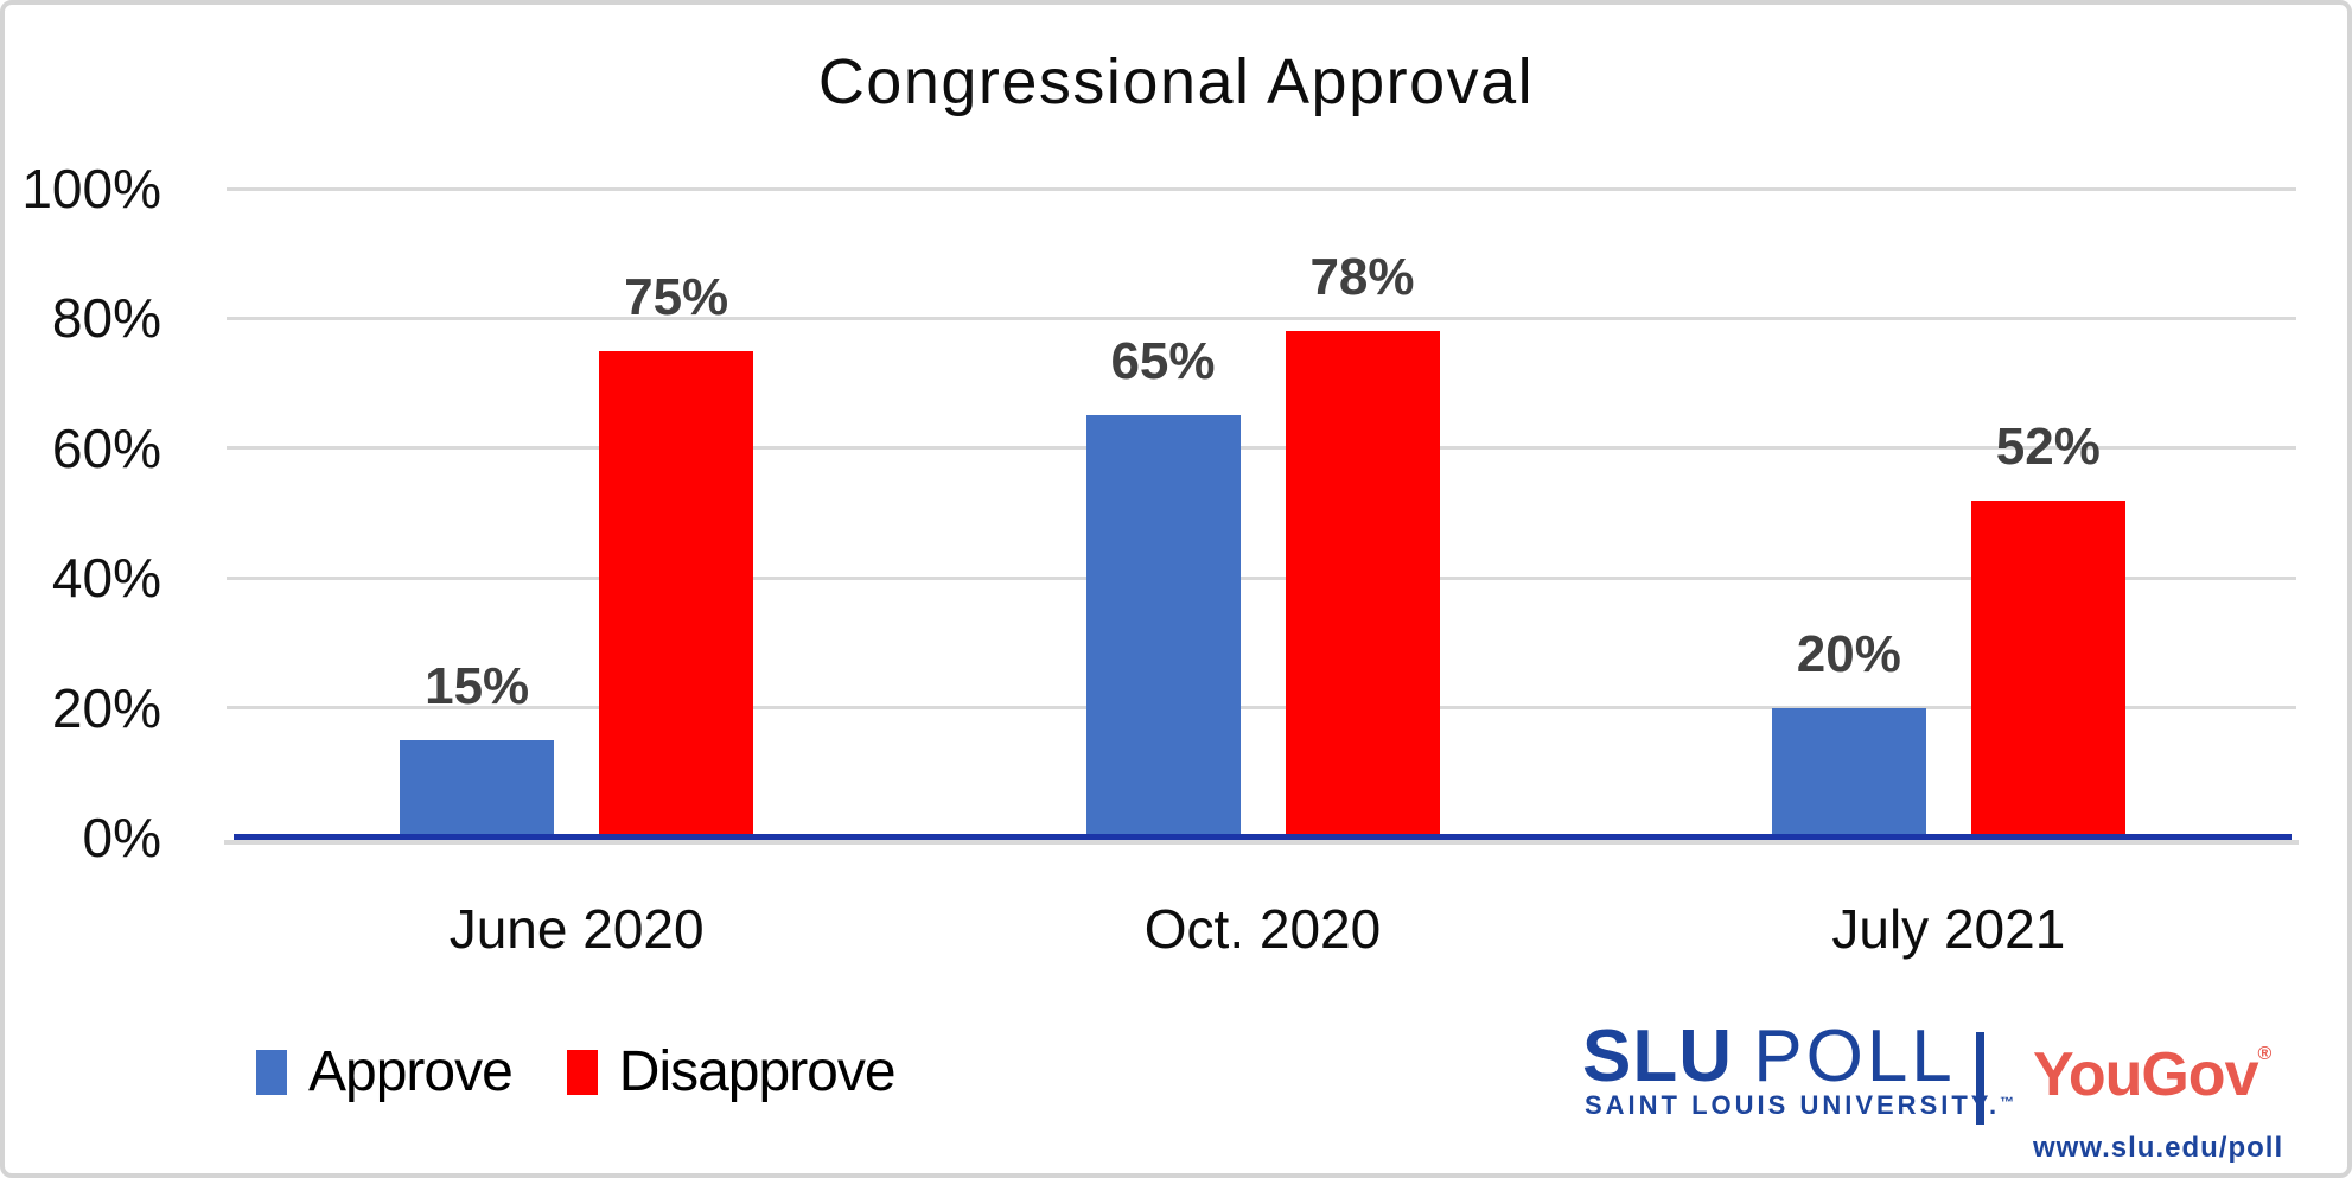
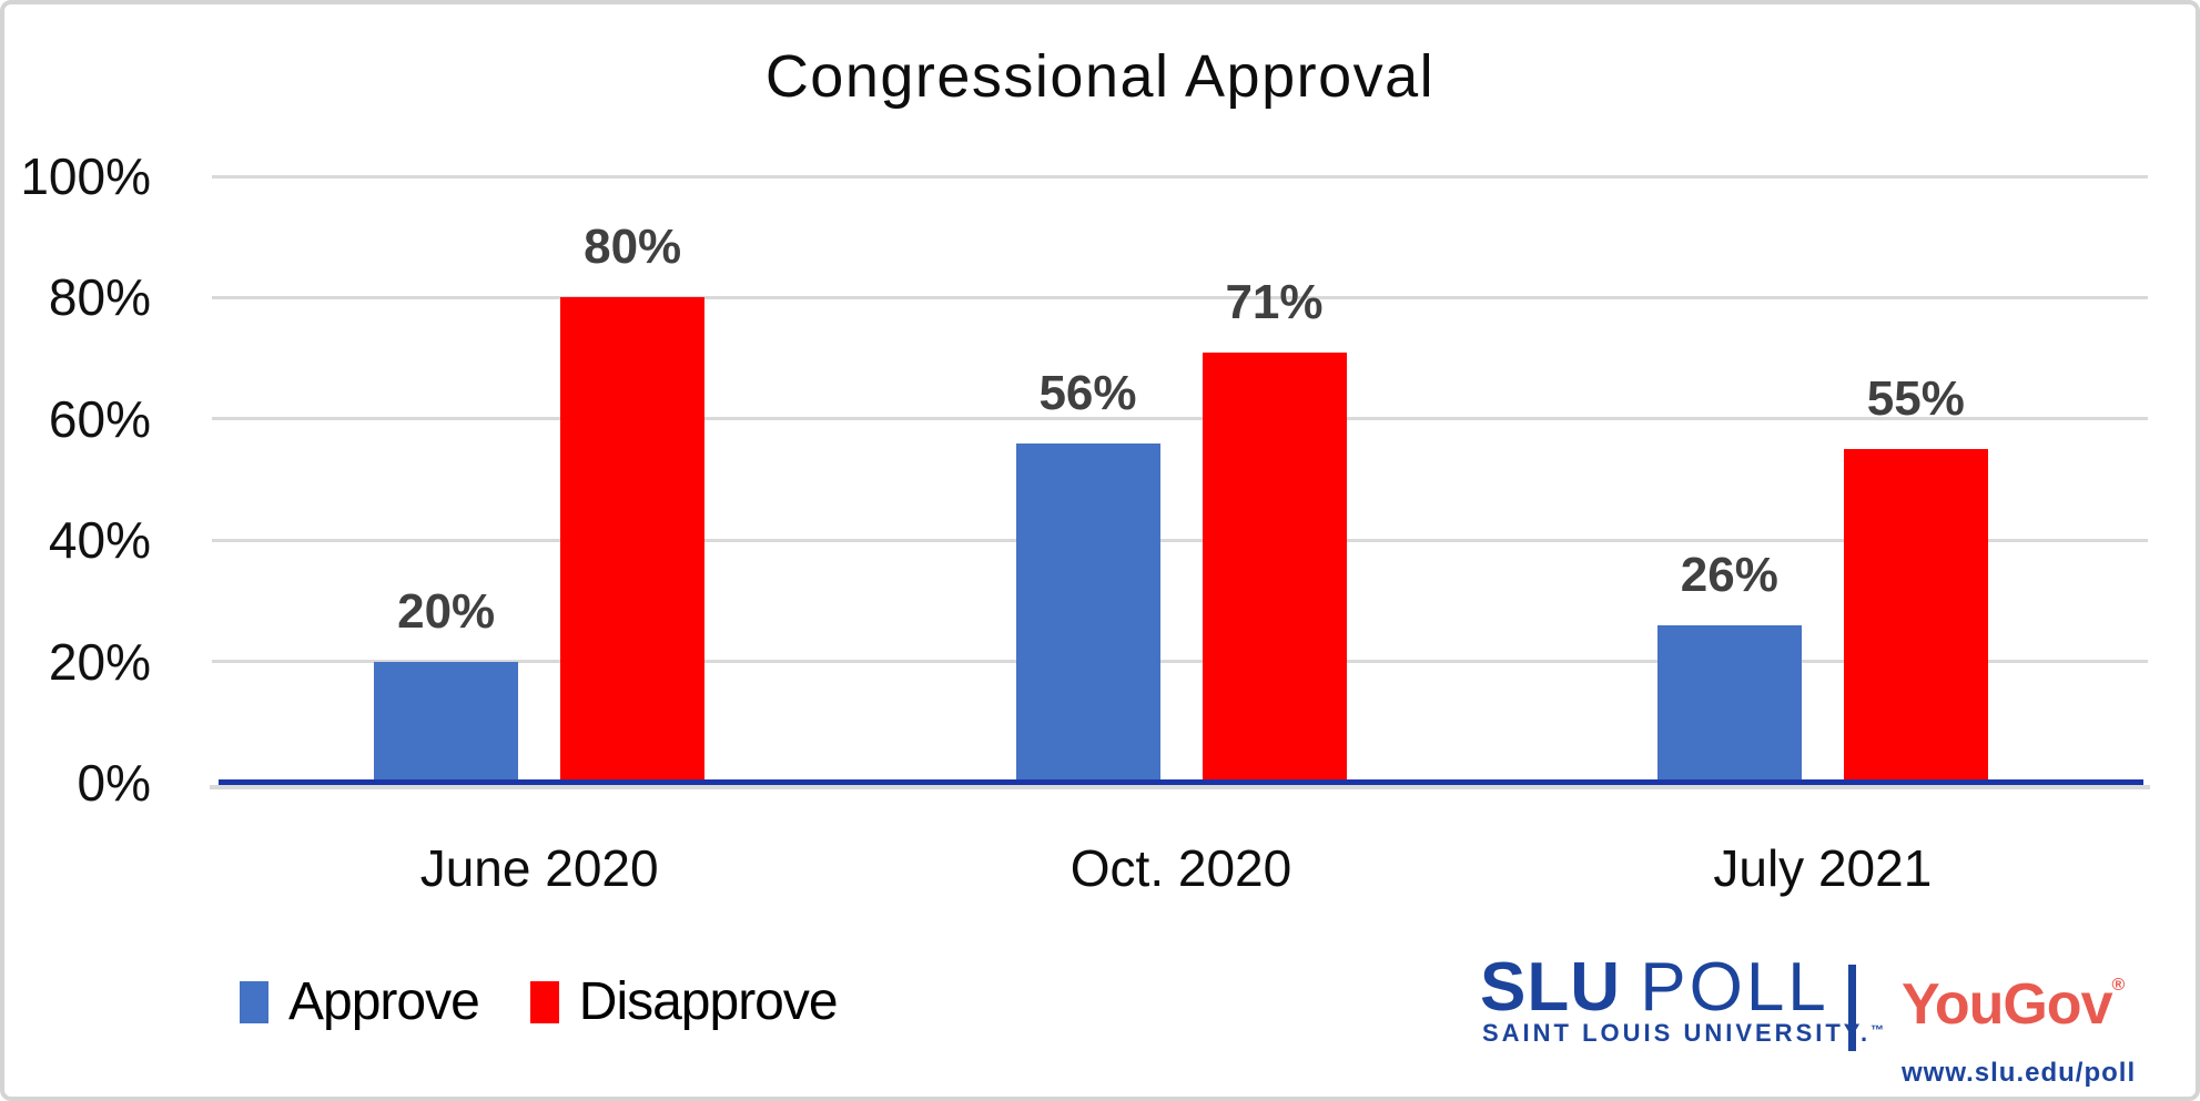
Approve/June 2020: 15% -> 20%
Disapprove/June 2020: 75% -> 80%
Approve/Oct. 2020: 65% -> 56%
Disapprove/Oct. 2020: 78% -> 71%
Approve/July 2021: 20% -> 26%
Disapprove/July 2021: 52% -> 55%
